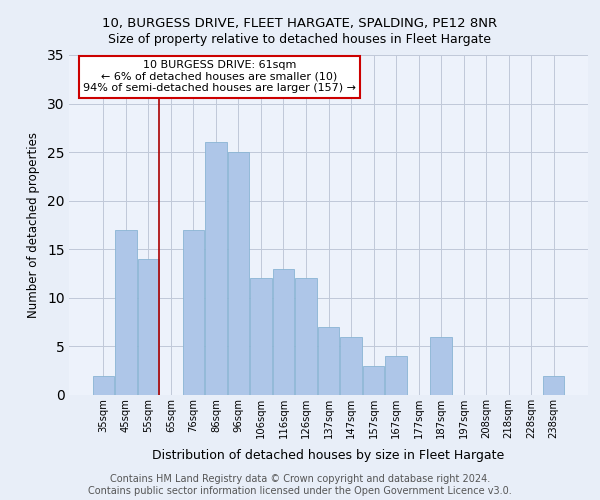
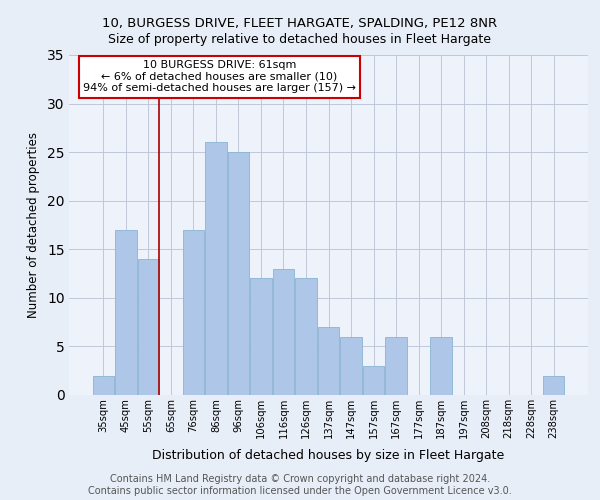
167sqm: 4 -> 6
